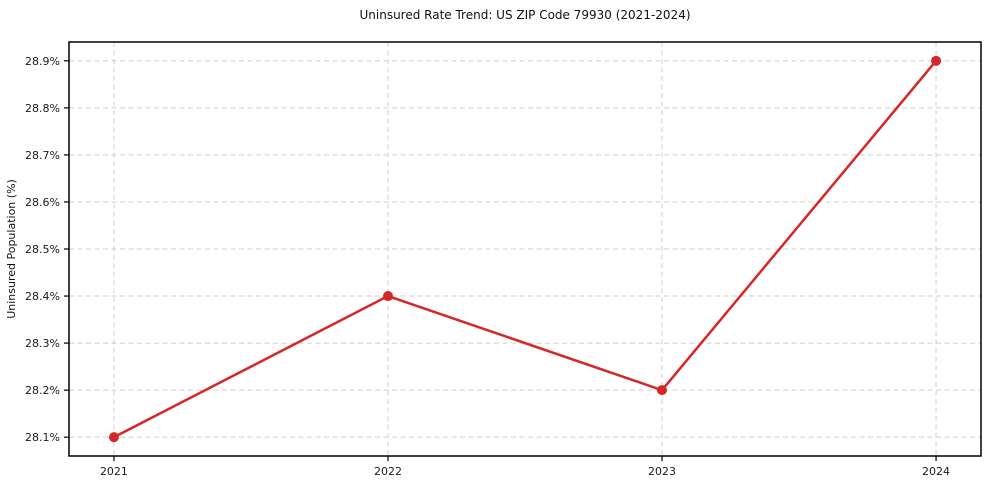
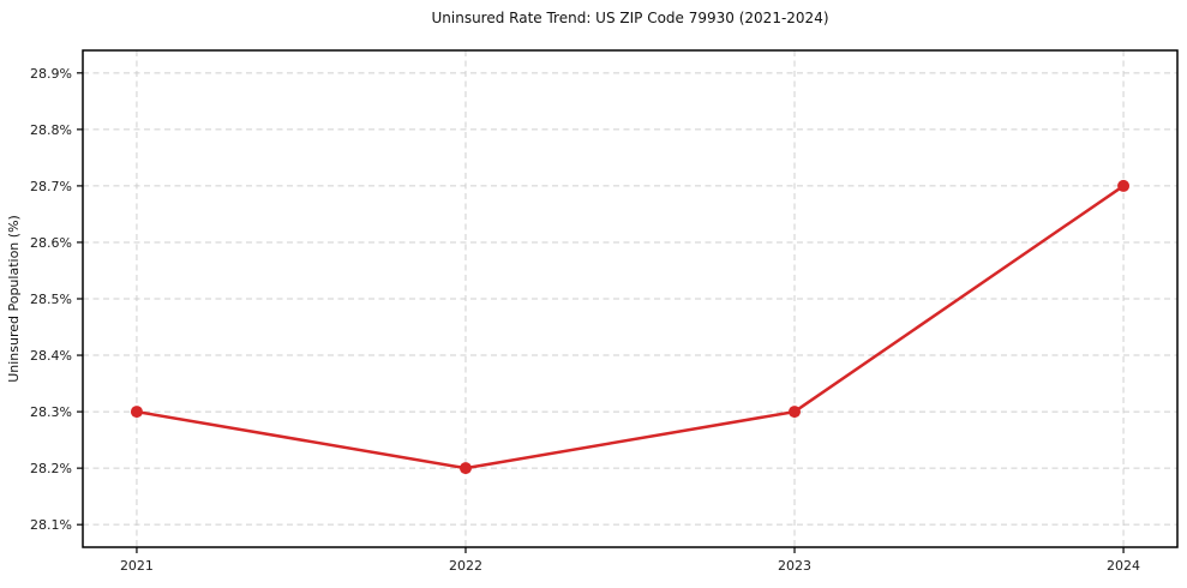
2021: 28.1% -> 28.3%
2022: 28.4% -> 28.2%
2023: 28.2% -> 28.3%
2024: 28.9% -> 28.7%
